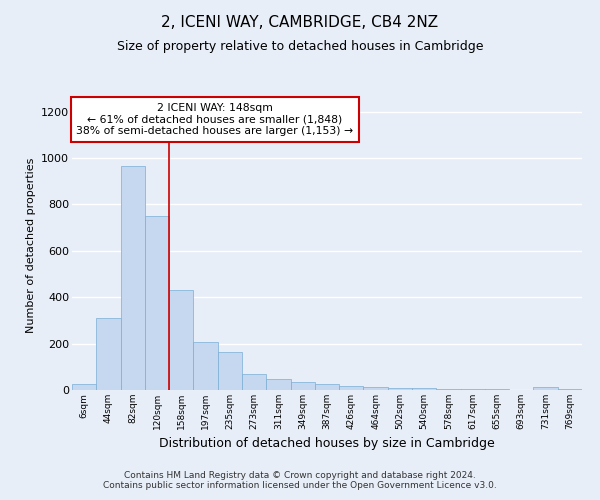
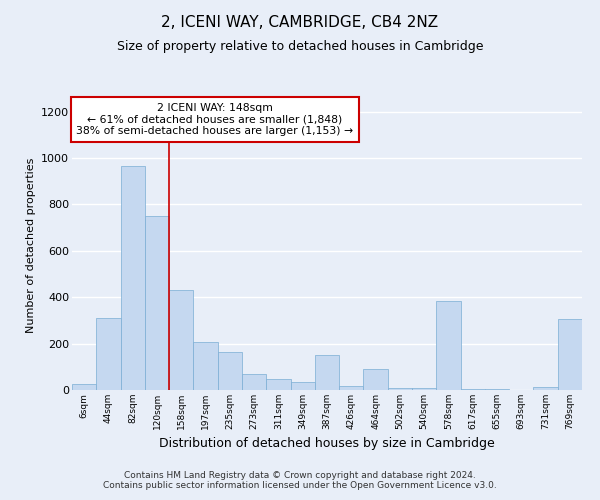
387sqm: 25 -> 150
464sqm: 12 -> 90
578sqm: 5 -> 385
769sqm: 3 -> 305
